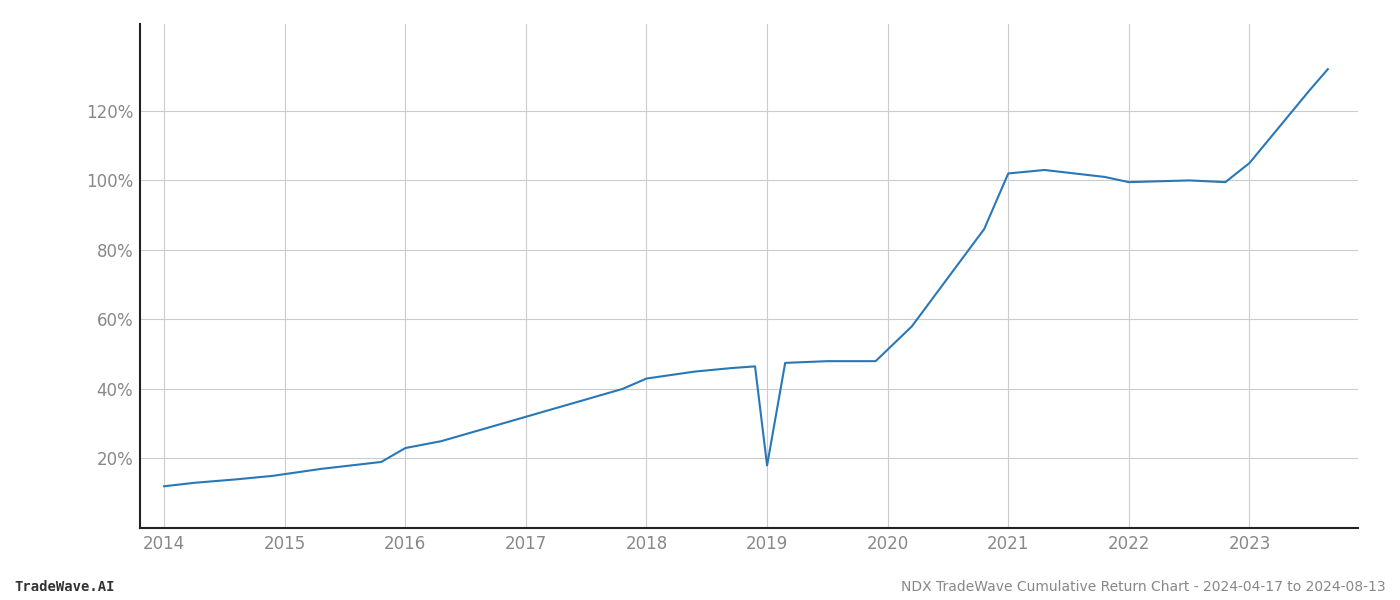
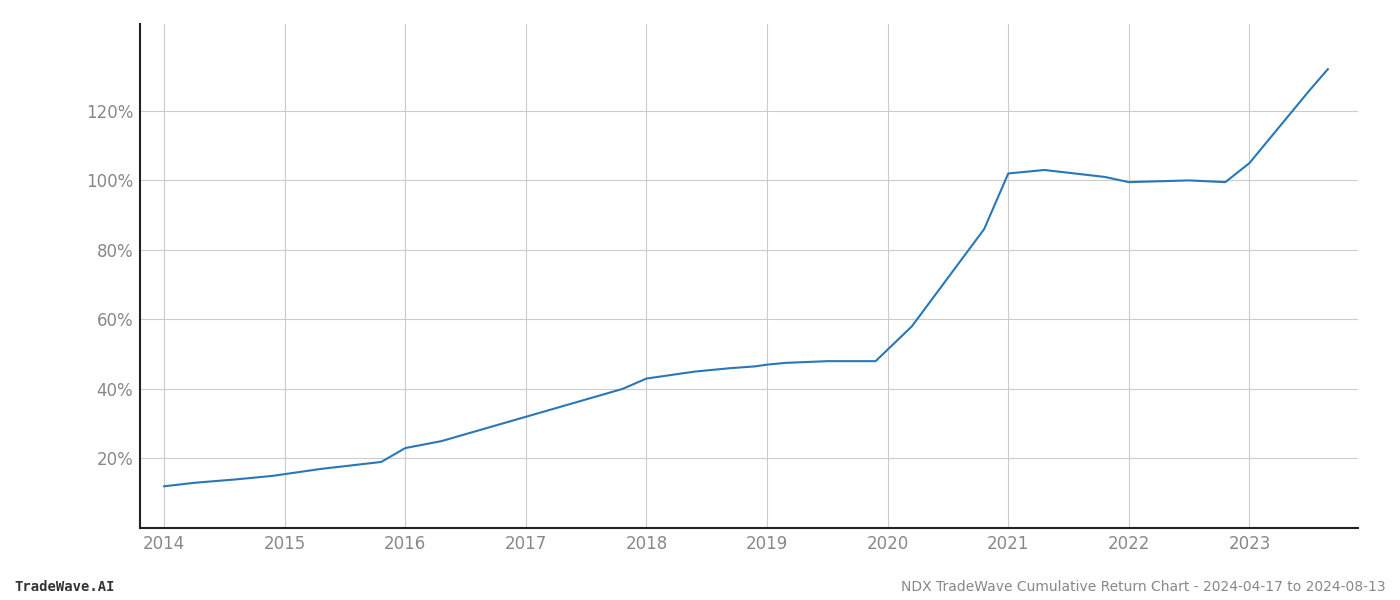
2019: 18.0% -> 47.0%
